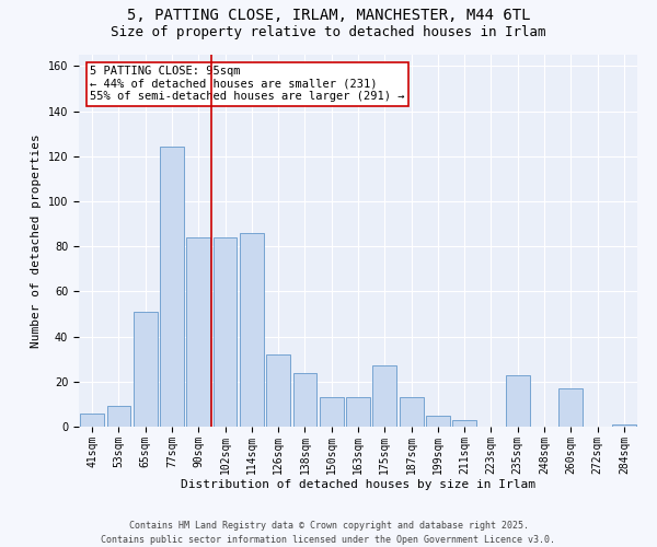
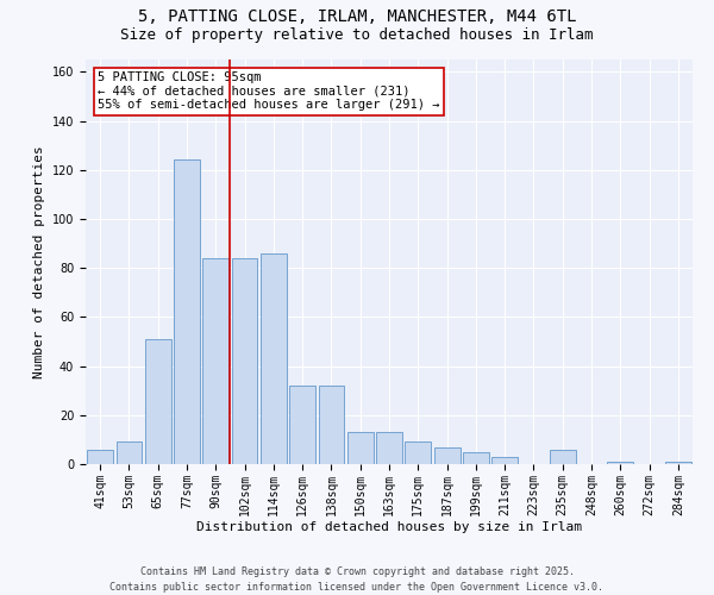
138sqm: 24 -> 32
175sqm: 27 -> 9
187sqm: 13 -> 7
235sqm: 23 -> 6
260sqm: 17 -> 1
